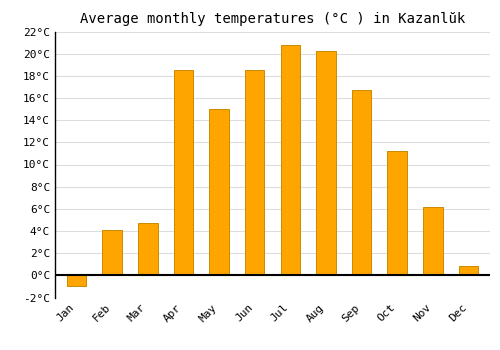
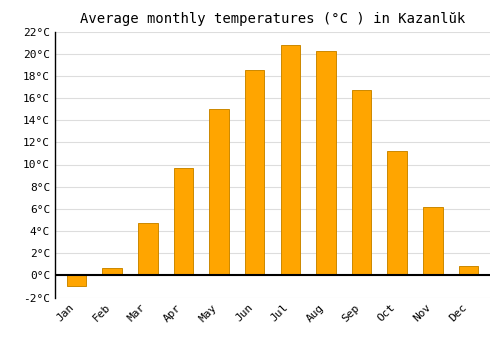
Feb: 4.1°C -> 0.7°C
Apr: 18.5°C -> 9.7°C
